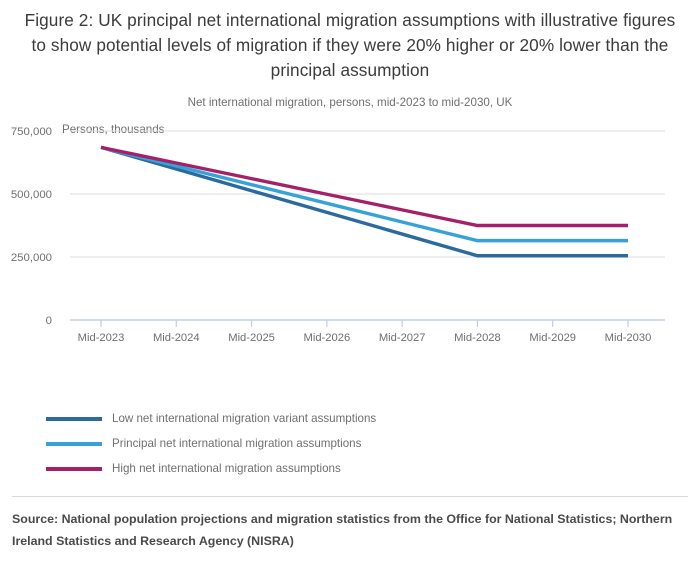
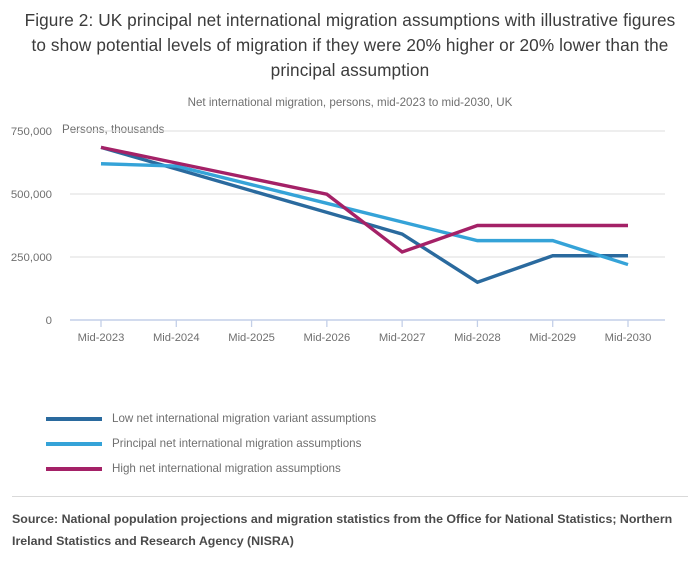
Principal net international migration assumptions/Mid-2023: 680000 -> 620000
High net international migration assumptions/Mid-2027: 440000 -> 270000
Low net international migration variant assumptions/Mid-2028: 260000 -> 150000
Principal net international migration assumptions/Mid-2030: 320000 -> 220000
